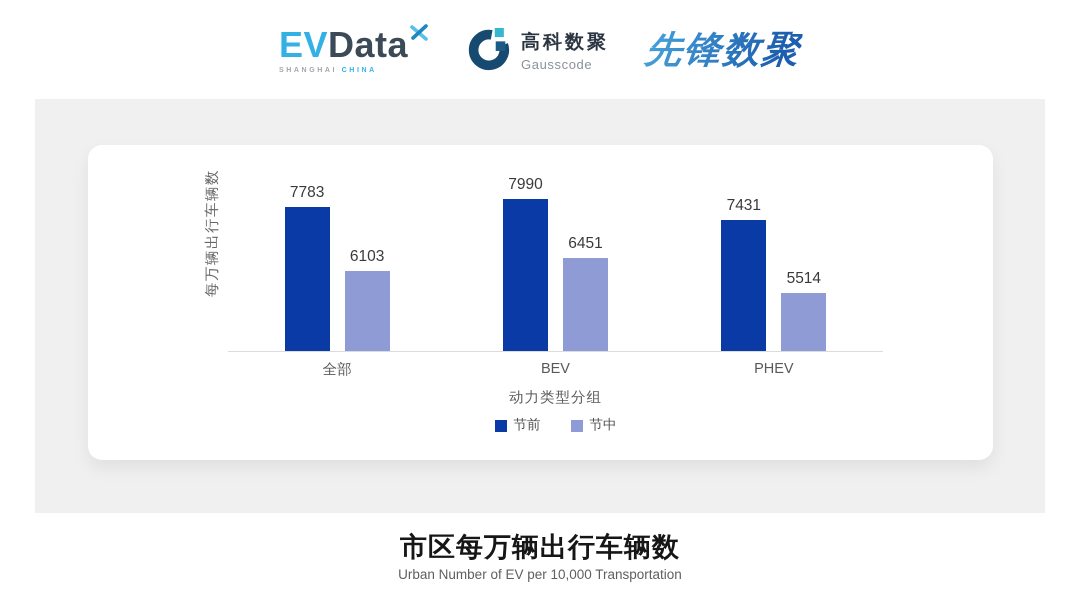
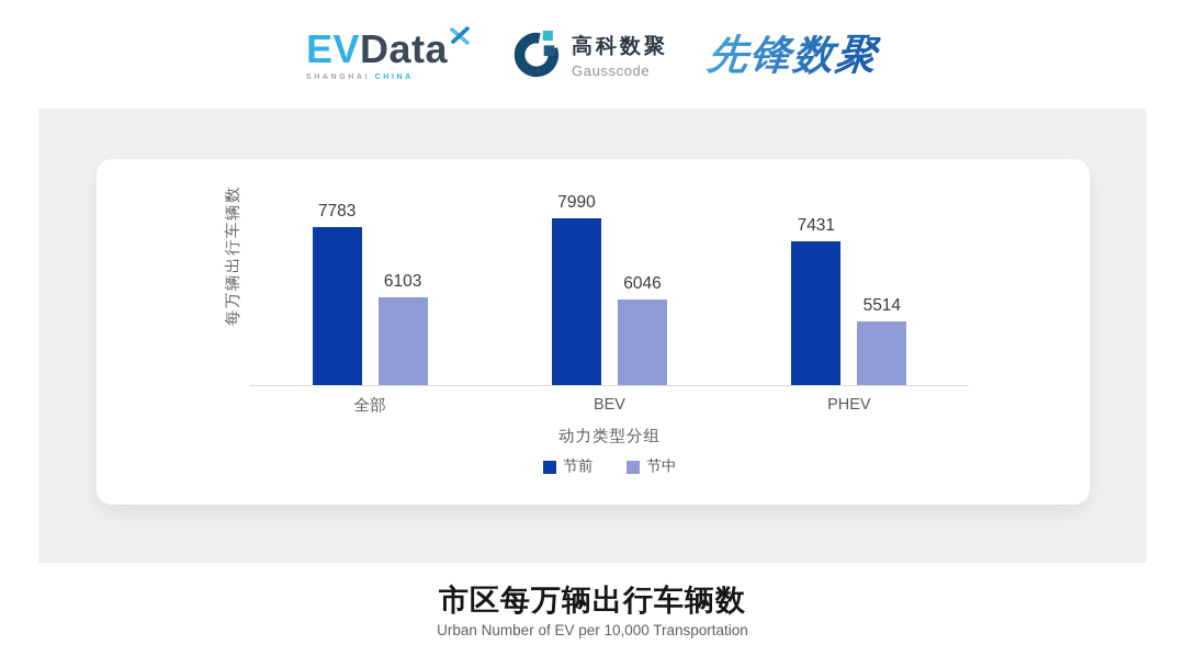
节中/BEV: 6451 -> 6046
